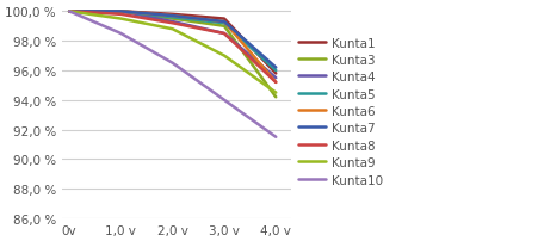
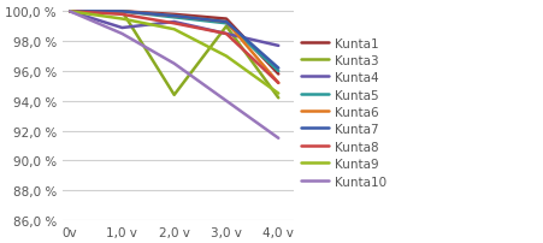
Kunta4/1,0 v: 100,0 % -> 98,9 %
Kunta3/2,0 v: 99,5 % -> 94,4 %
Kunta4/4,0 v: 95,5 % -> 97,7 %
